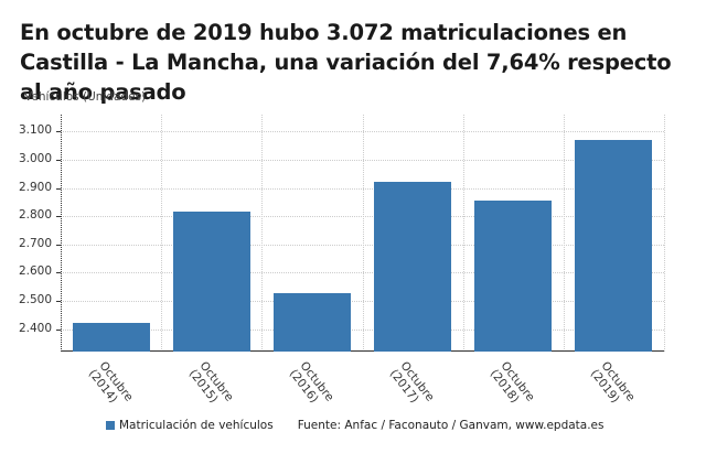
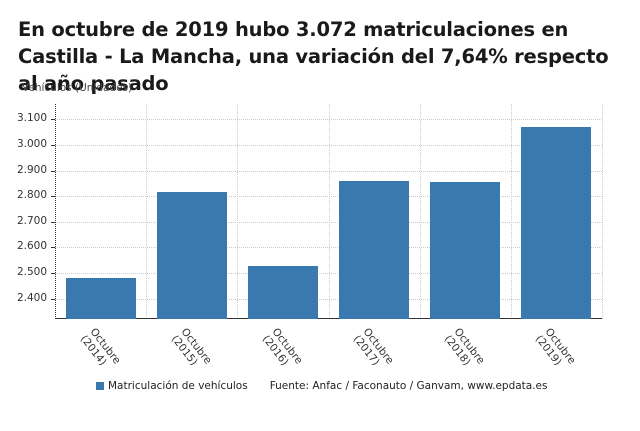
Octubre (2014): 2420 -> 2480
Octubre (2017): 2920 -> 2860
